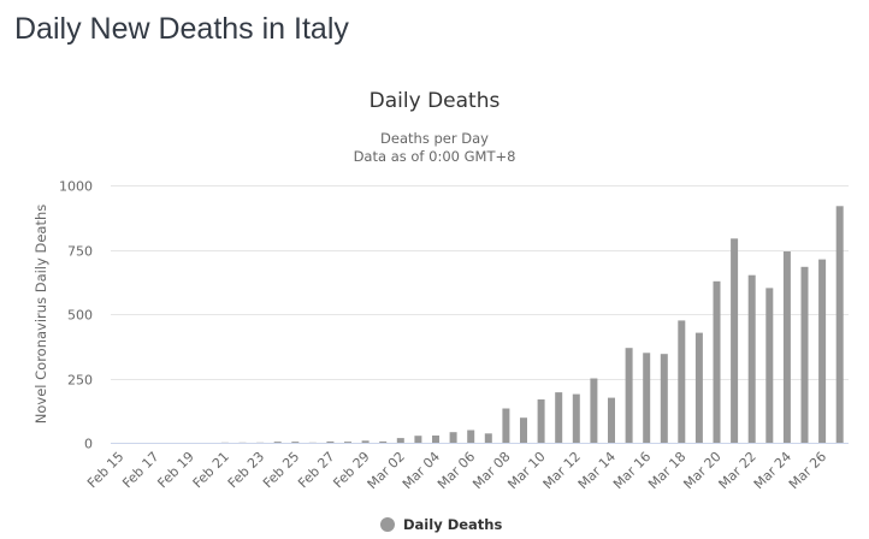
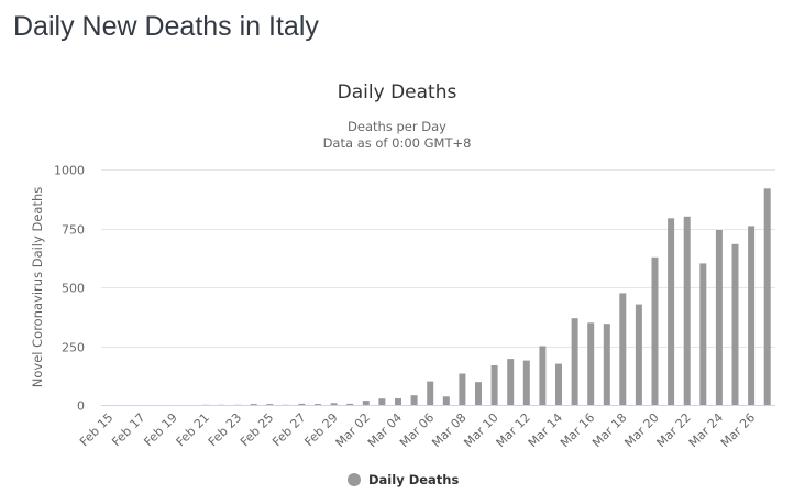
Mar 06: 50 -> 100
Mar 22: 650 -> 800
Mar 26: 710 -> 760
